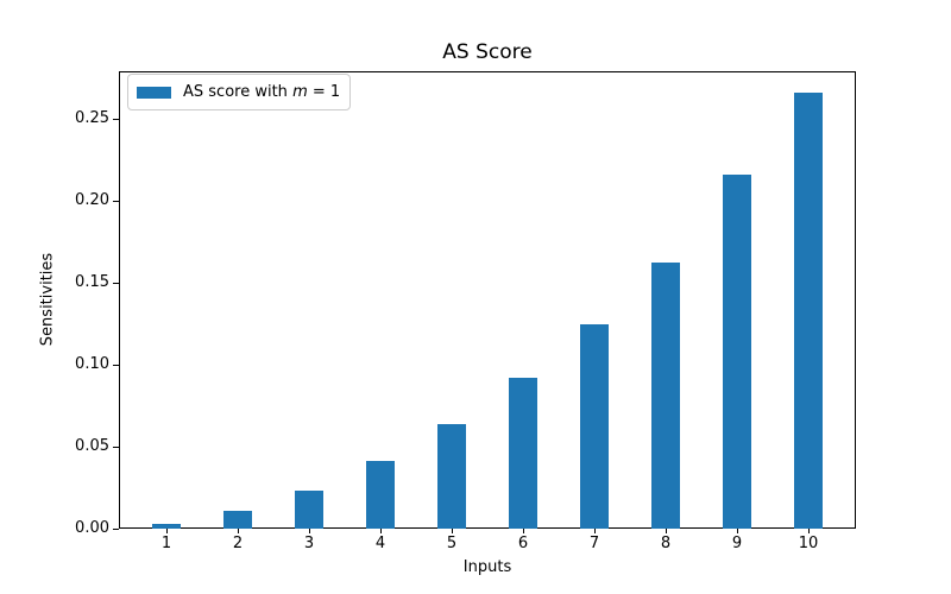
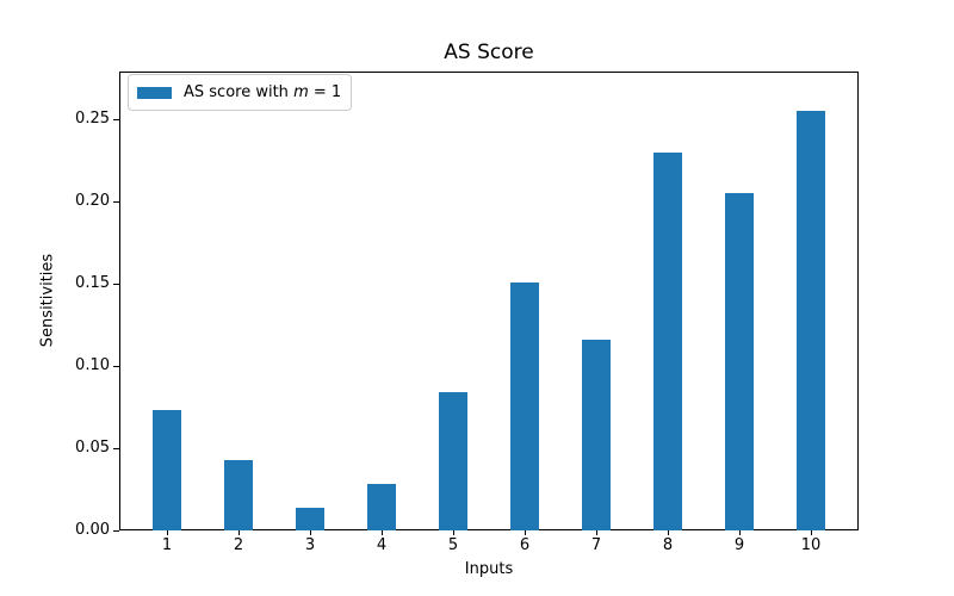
1: 0.003 -> 0.073
2: 0.011 -> 0.043
3: 0.023 -> 0.014
4: 0.041 -> 0.028
5: 0.064 -> 0.084
6: 0.092 -> 0.151
7: 0.125 -> 0.116
8: 0.162 -> 0.230
9: 0.216 -> 0.205
10: 0.266 -> 0.255
